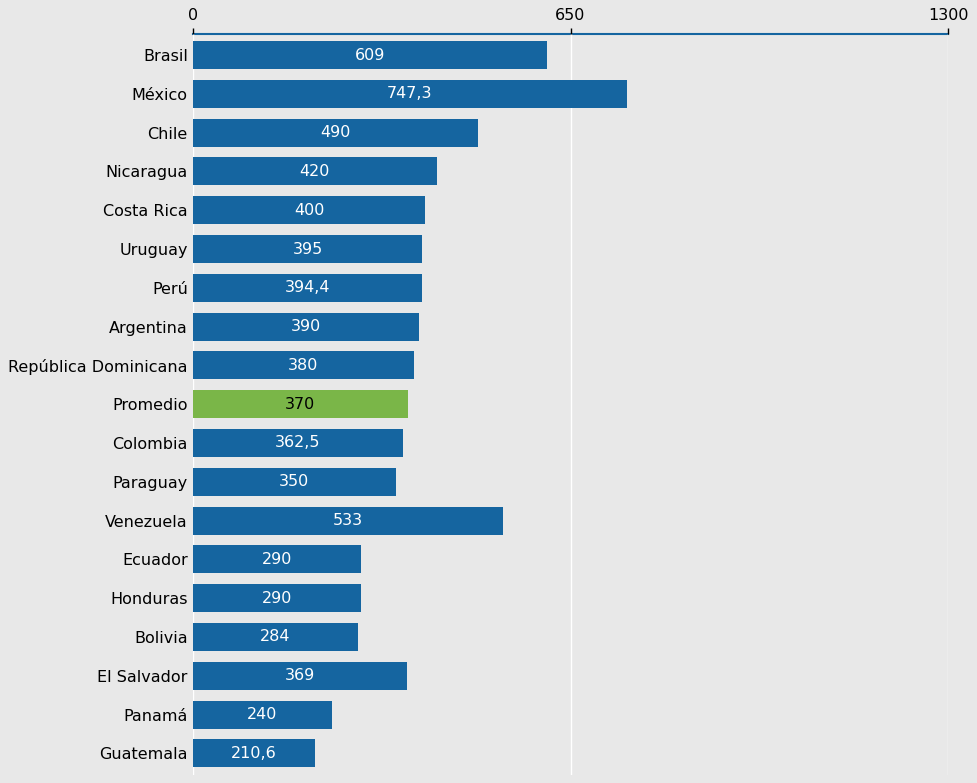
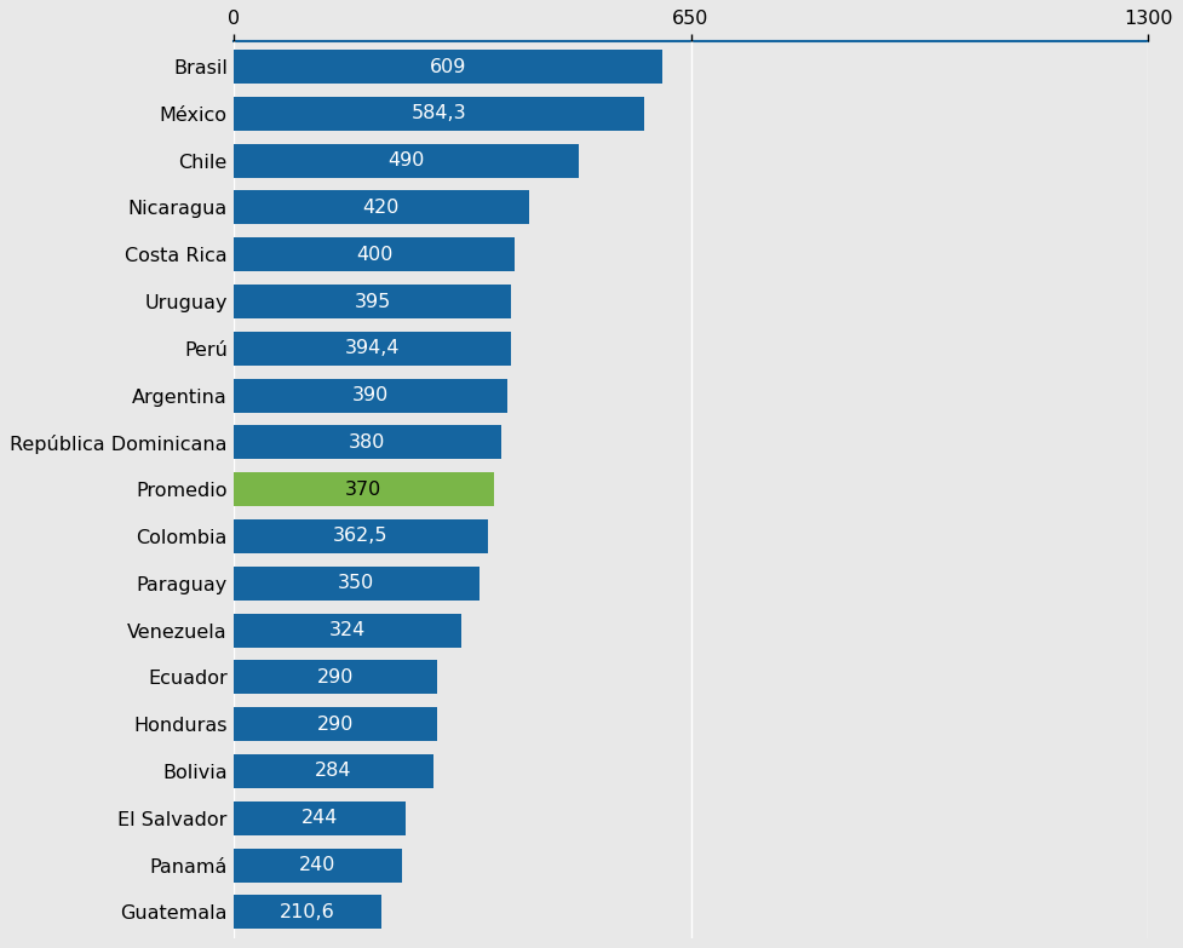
México: 747,3 -> 584,3
Venezuela: 533 -> 324
El Salvador: 369 -> 244
